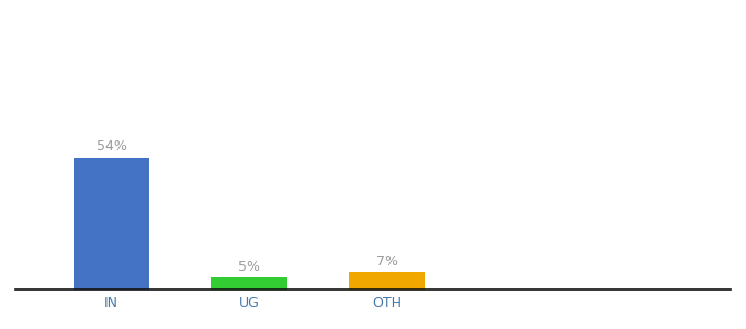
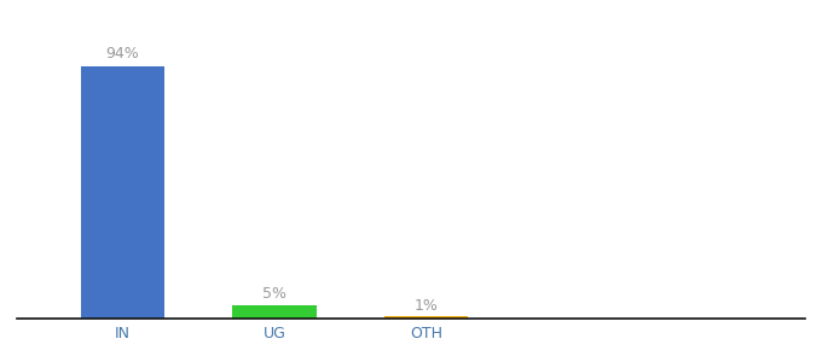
IN: 54% -> 94%
OTH: 7% -> 1%
